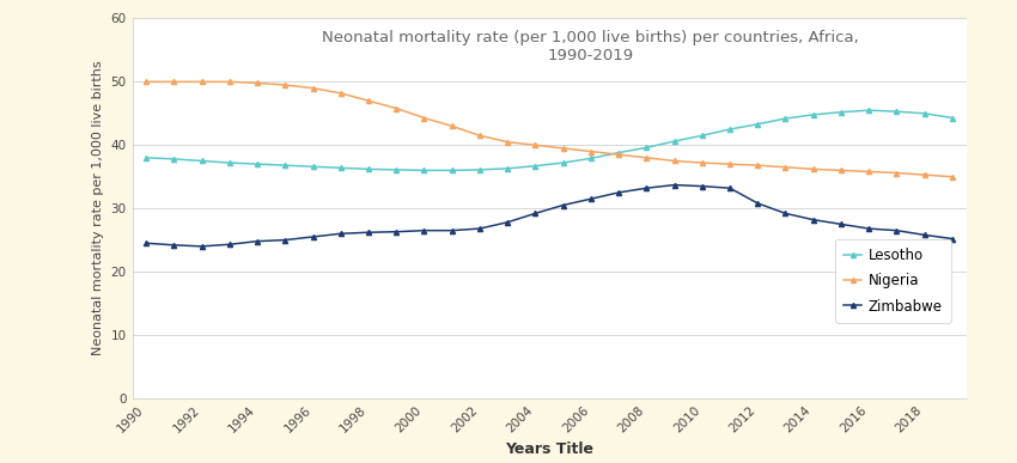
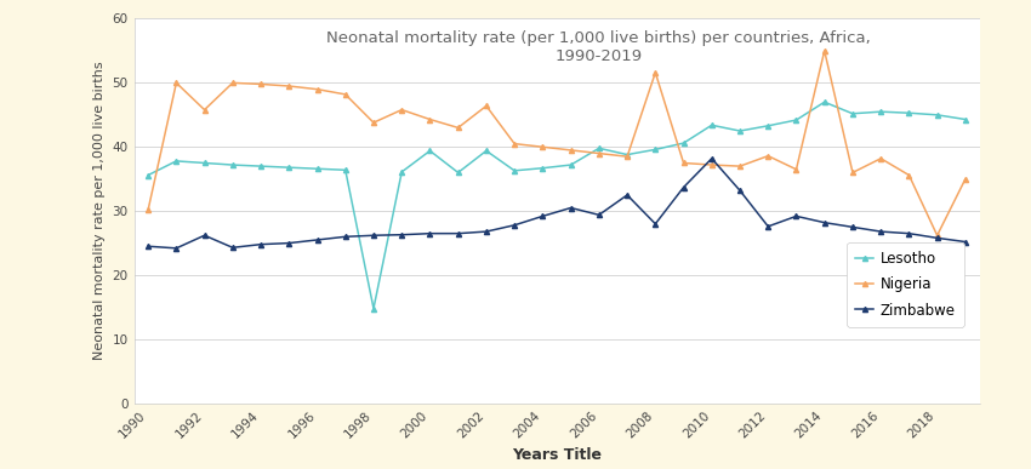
Lesotho/1990: 38.0 -> 35.6
Nigeria/1990: 50.0 -> 30.2
Nigeria/1992: 50.0 -> 45.8
Zimbabwe/1992: 24.0 -> 26.2
Lesotho/1998: 36.2 -> 14.8
Nigeria/1998: 47.0 -> 43.8
Lesotho/2000: 36.0 -> 39.4
Lesotho/2002: 36.1 -> 39.4
Nigeria/2002: 41.5 -> 46.4
Lesotho/2006: 37.9 -> 39.8
Zimbabwe/2006: 31.5 -> 29.4
Nigeria/2008: 38.0 -> 51.6
Zimbabwe/2008: 33.2 -> 28.0
Lesotho/2010: 41.5 -> 43.4
Zimbabwe/2010: 33.5 -> 38.2
Nigeria/2012: 36.8 -> 38.6
Zimbabwe/2012: 30.8 -> 27.6
Lesotho/2014: 44.8 -> 47.0
Nigeria/2014: 36.2 -> 55.0
Nigeria/2016: 35.8 -> 38.2
Nigeria/2018: 35.3 -> 26.2
